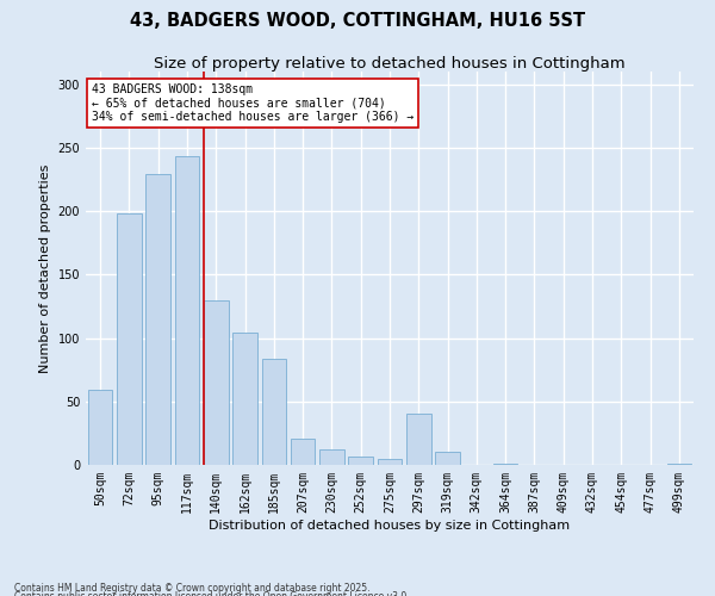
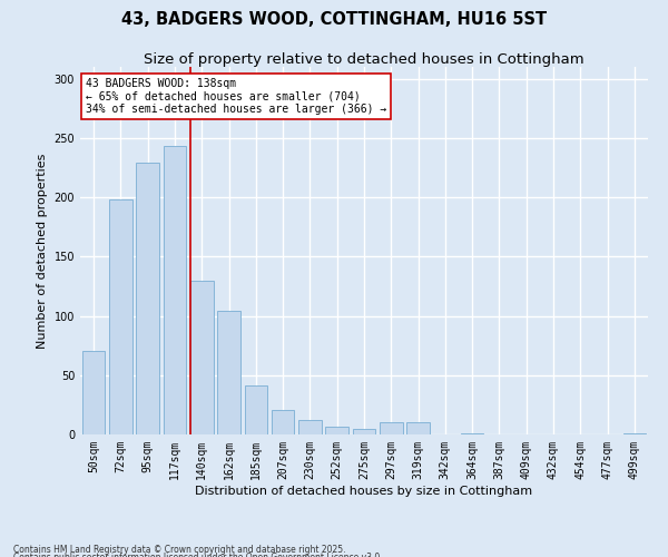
50sqm: 59 -> 70
185sqm: 84 -> 41
297sqm: 40 -> 10
